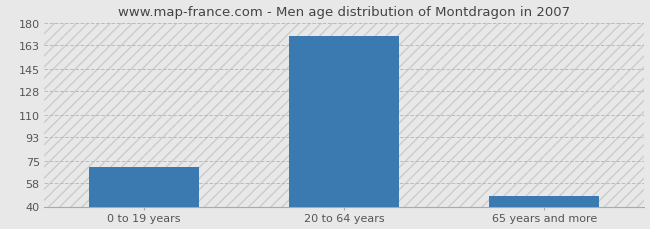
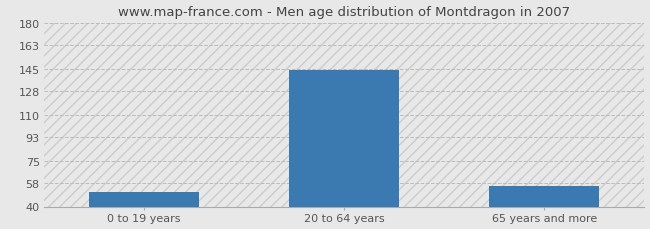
0 to 19 years: 70 -> 51
20 to 64 years: 170 -> 144
65 years and more: 48 -> 56
